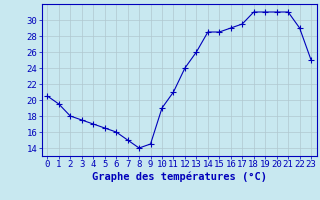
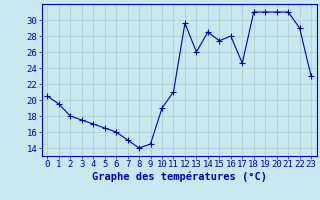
12: 24.0 -> 29.6
15: 28.5 -> 27.4
16: 29.0 -> 28.0
17: 29.5 -> 24.6
23: 25.0 -> 23.0
